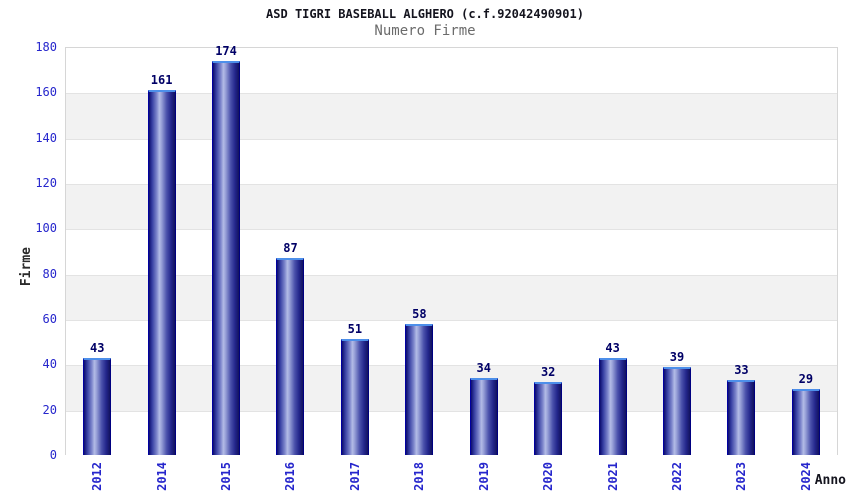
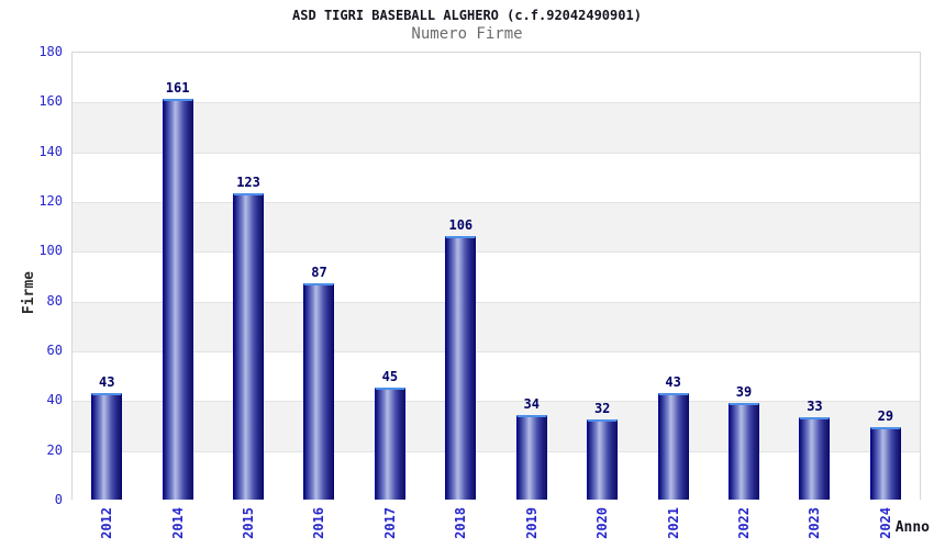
2015: 174 -> 123
2017: 51 -> 45
2018: 58 -> 106
